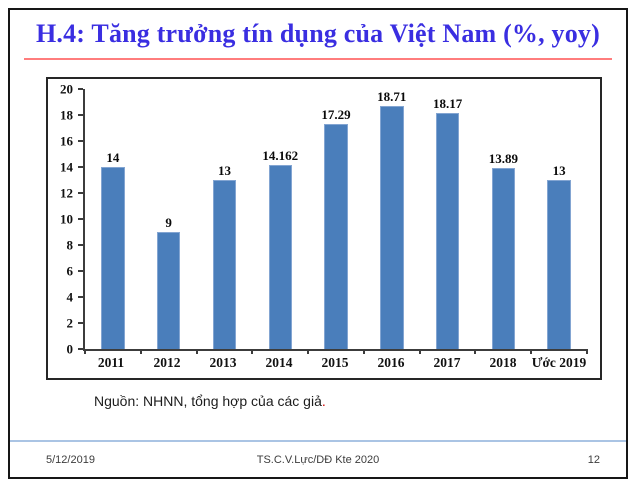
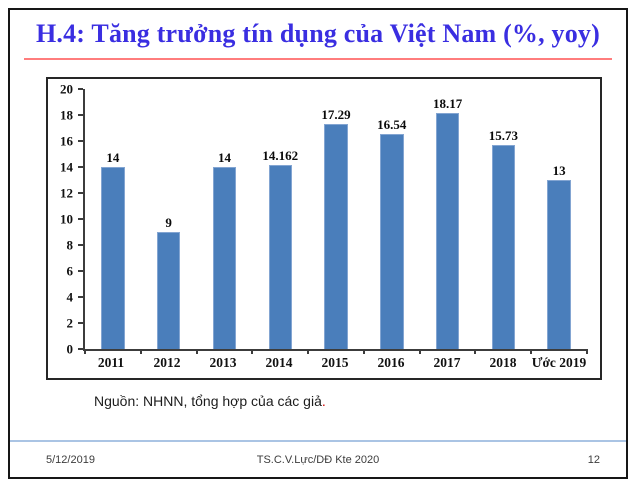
2013: 13 -> 14
2016: 18.71 -> 16.54
2018: 13.89 -> 15.73
